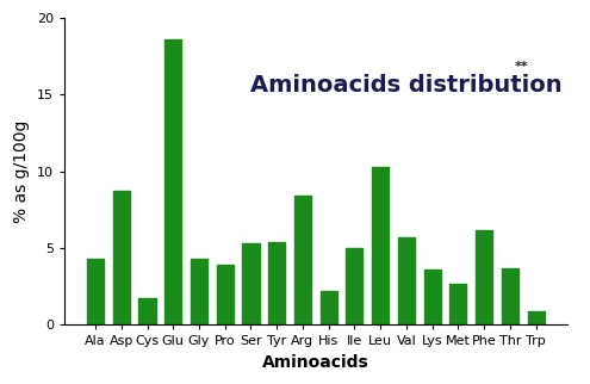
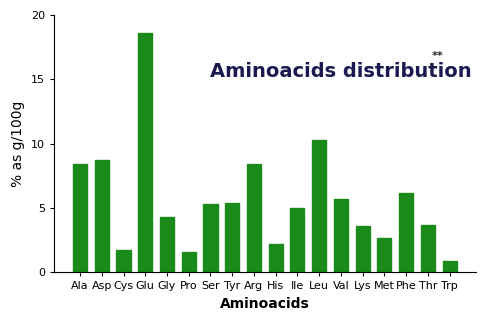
Ala: 4.3 -> 8.4
Pro: 3.9 -> 1.6
